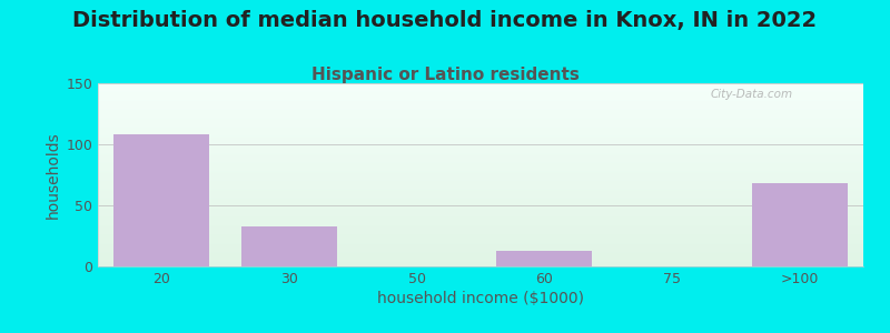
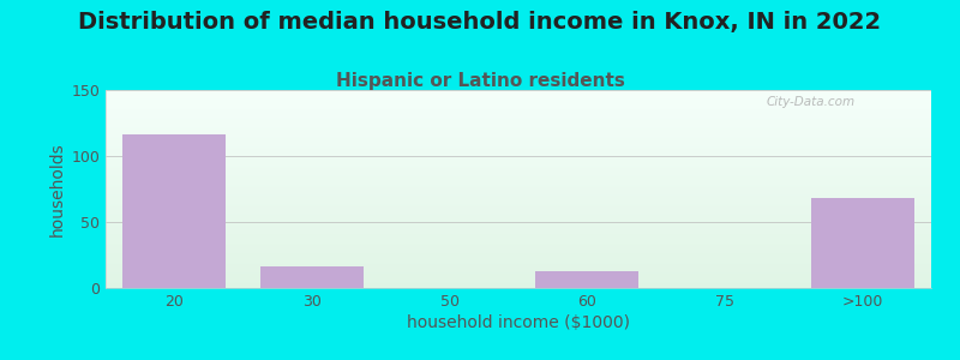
20: 108 -> 116
30: 33 -> 16
